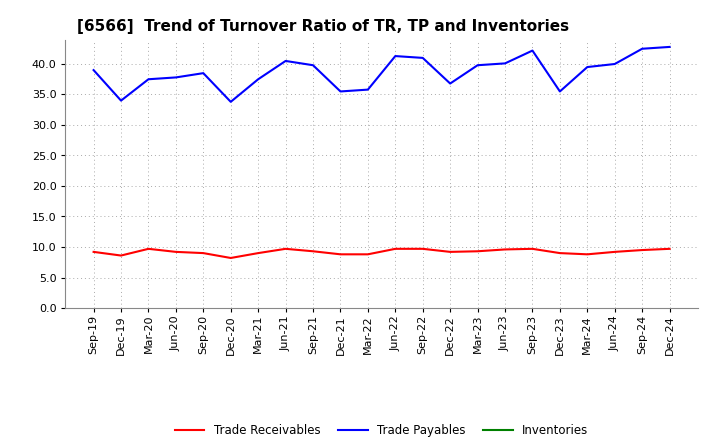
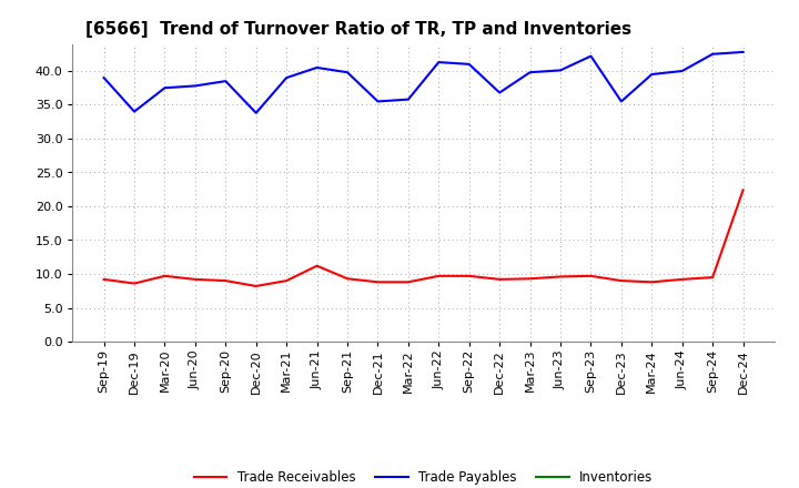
Trade Payables/Mar-21: 37.5 -> 39.0
Trade Receivables/Jun-21: 9.7 -> 11.2
Trade Receivables/Dec-24: 9.7 -> 22.4
